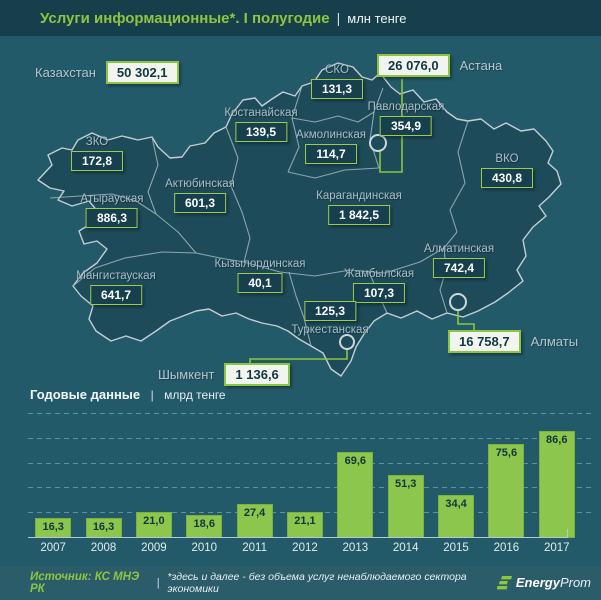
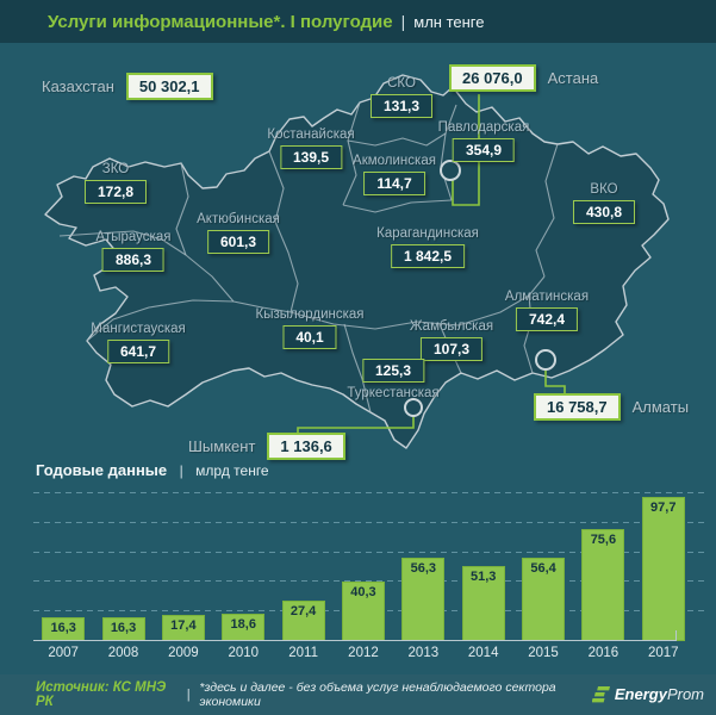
2009: 21,0 -> 17,4
2012: 21,1 -> 40,3
2013: 69,6 -> 56,3
2015: 34,4 -> 56,4
2017: 86,6 -> 97,7
